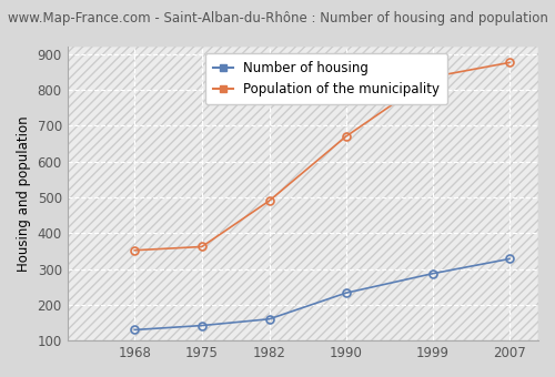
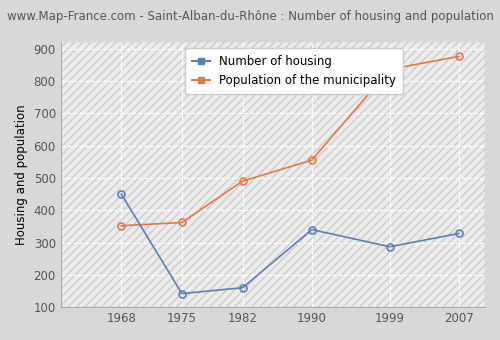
Number of housing/1968: 130 -> 450
Number of housing/1990: 233 -> 340
Population of the municipality/1990: 670 -> 555
